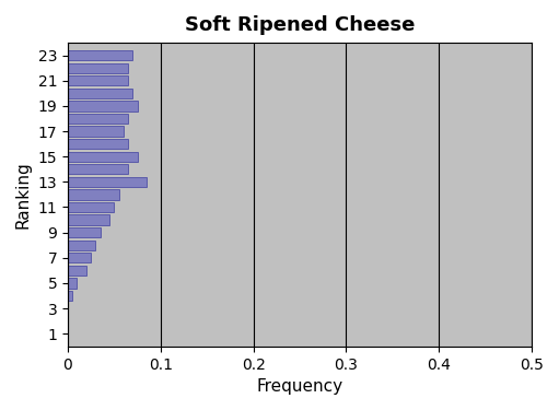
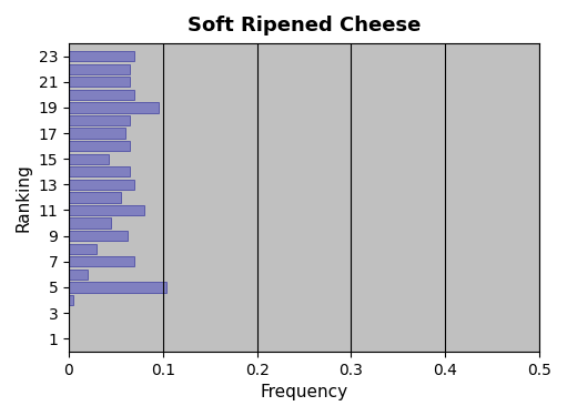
19: 0.075 -> 0.096
15: 0.075 -> 0.042
13: 0.085 -> 0.070
11: 0.050 -> 0.080
9: 0.035 -> 0.062
7: 0.025 -> 0.070
5: 0.010 -> 0.104
